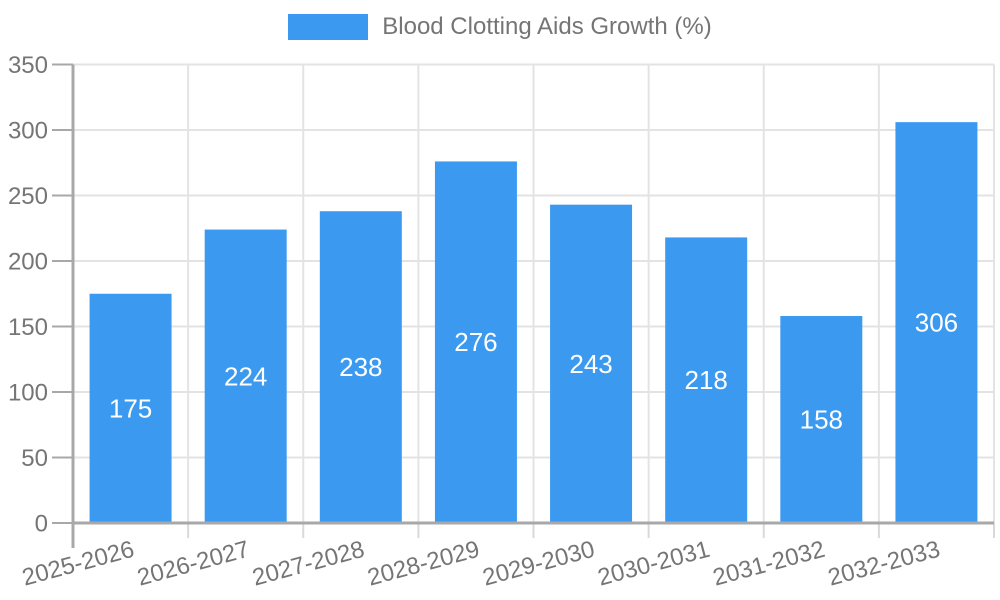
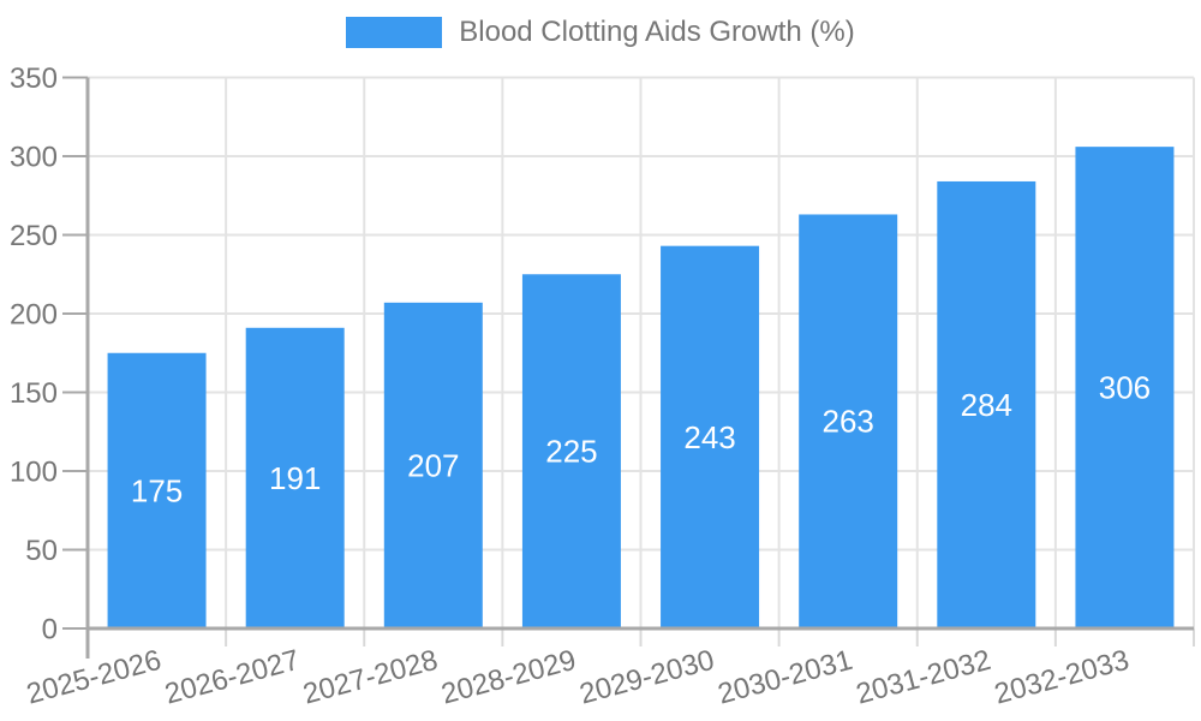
2026-2027: 224 -> 191
2027-2028: 238 -> 207
2028-2029: 276 -> 225
2030-2031: 218 -> 263
2031-2032: 158 -> 284
